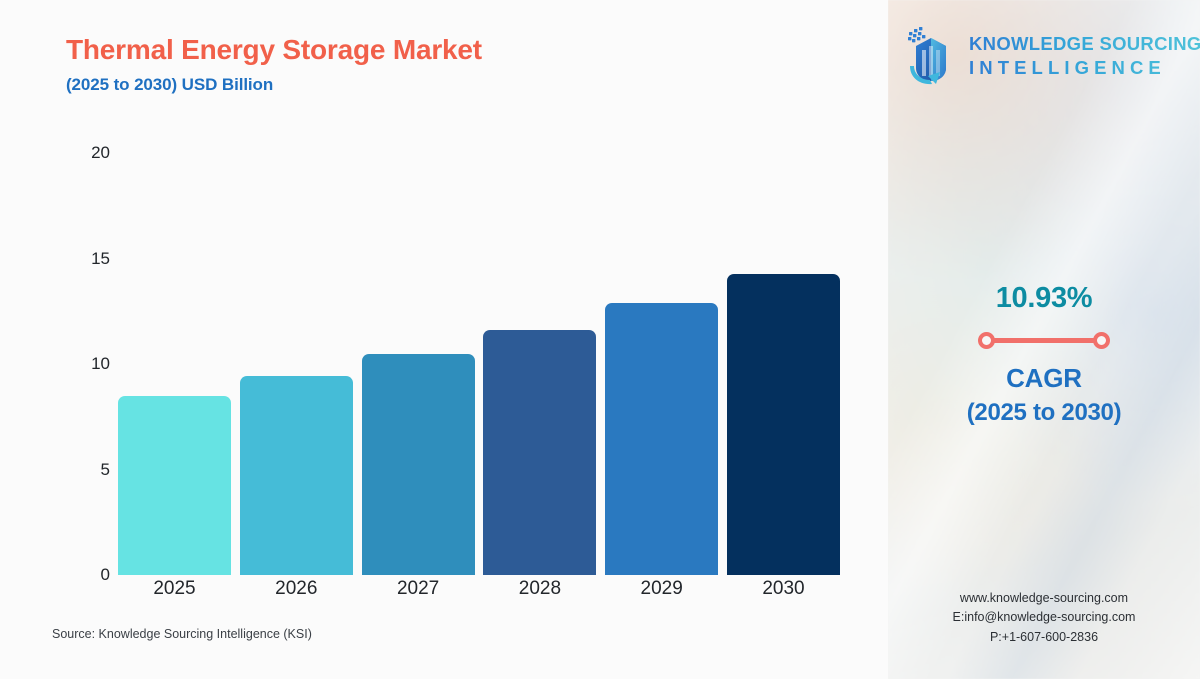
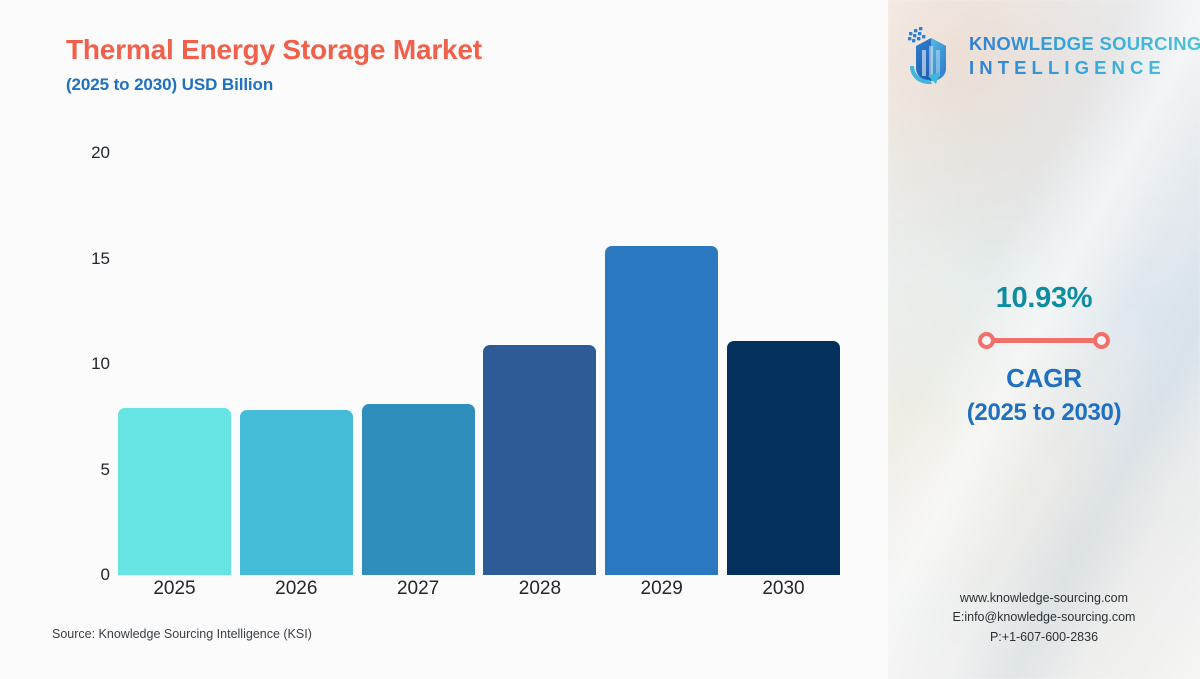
2025: 8.5 -> 7.9
2026: 9.4 -> 7.8
2027: 10.5 -> 8.1
2028: 11.6 -> 10.9
2029: 12.9 -> 15.6
2030: 14.3 -> 11.1
